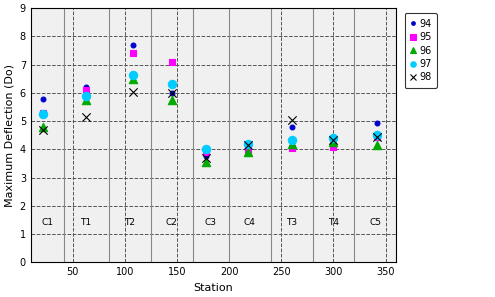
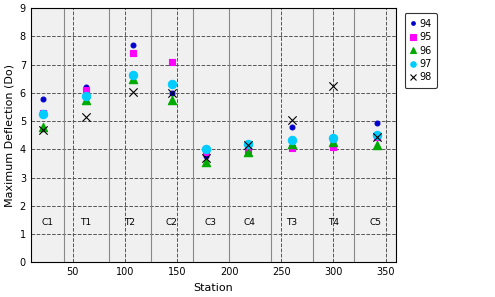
98/300: 4.35 -> 6.25
